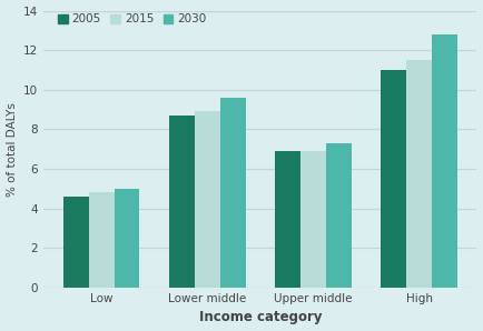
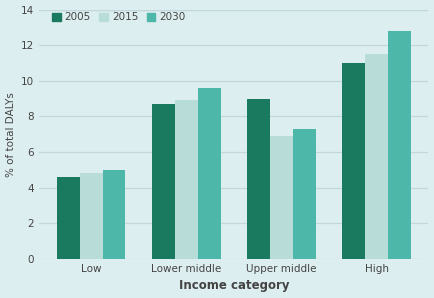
2005/Upper middle: 6.9 -> 9.0
